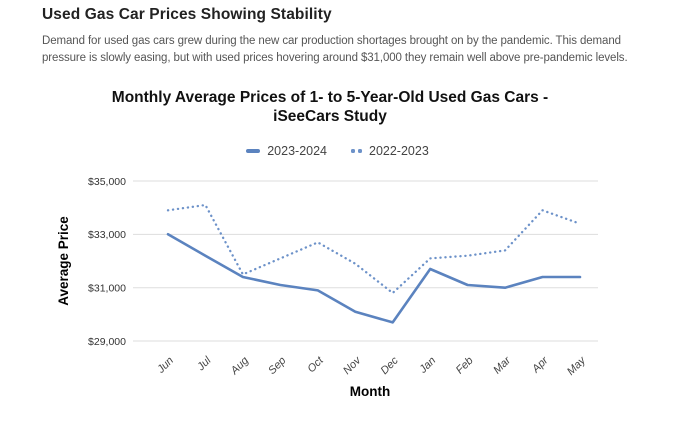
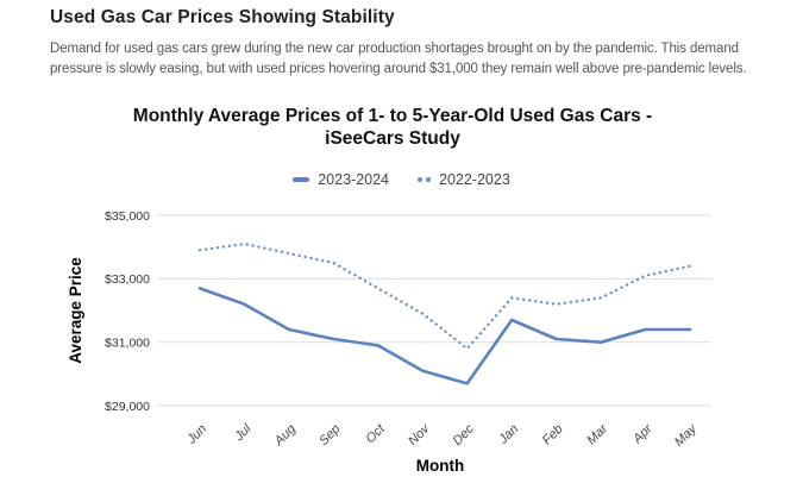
2023-2024/Jun: $33000 -> $32700
2022-2023/Aug: $31500 -> $33800
2022-2023/Sep: $32100 -> $33500
2022-2023/Jan: $32100 -> $32400
2022-2023/Apr: $33900 -> $33100
